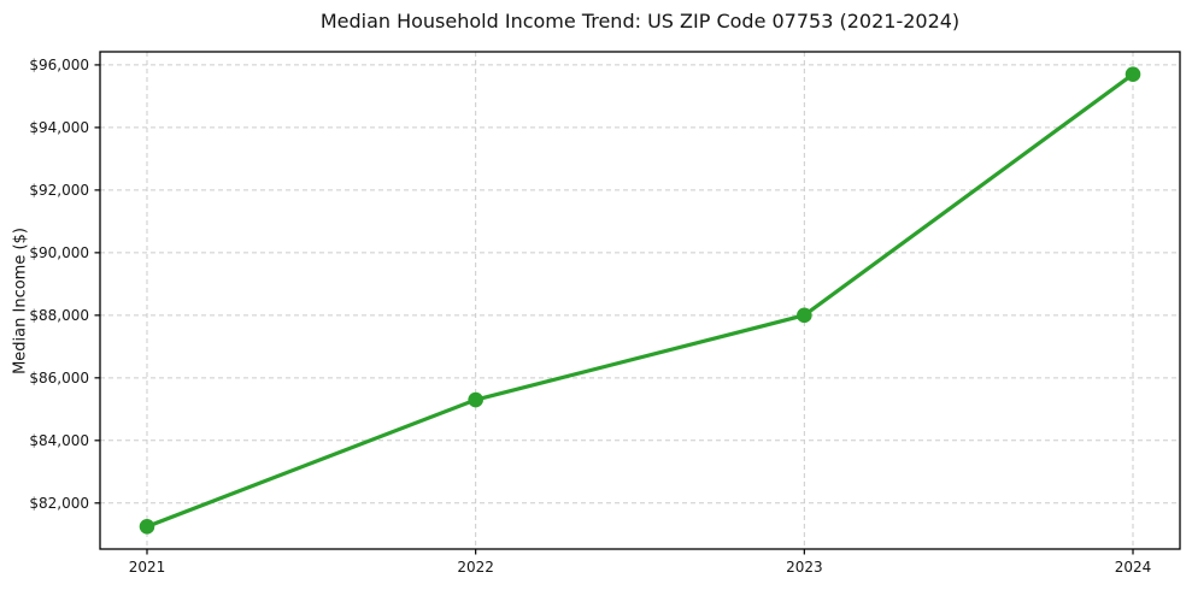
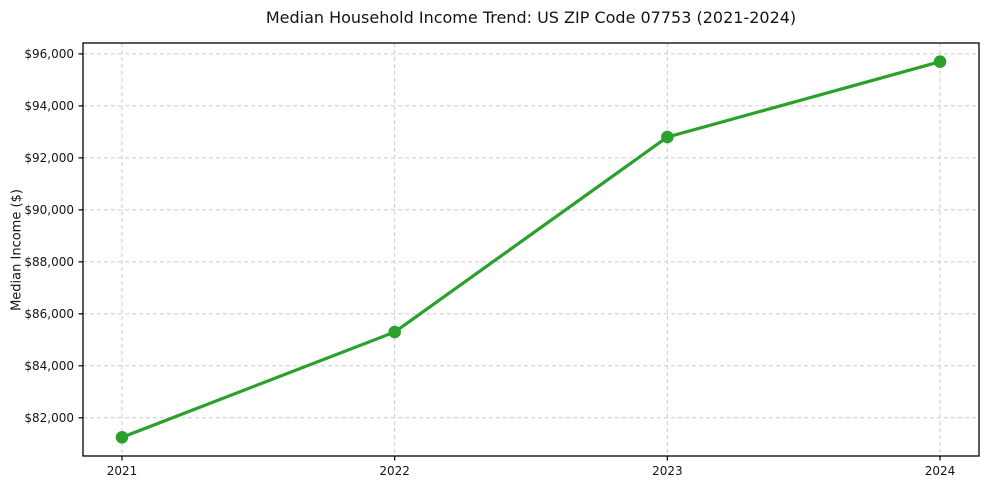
2023: $88000 -> $92800
